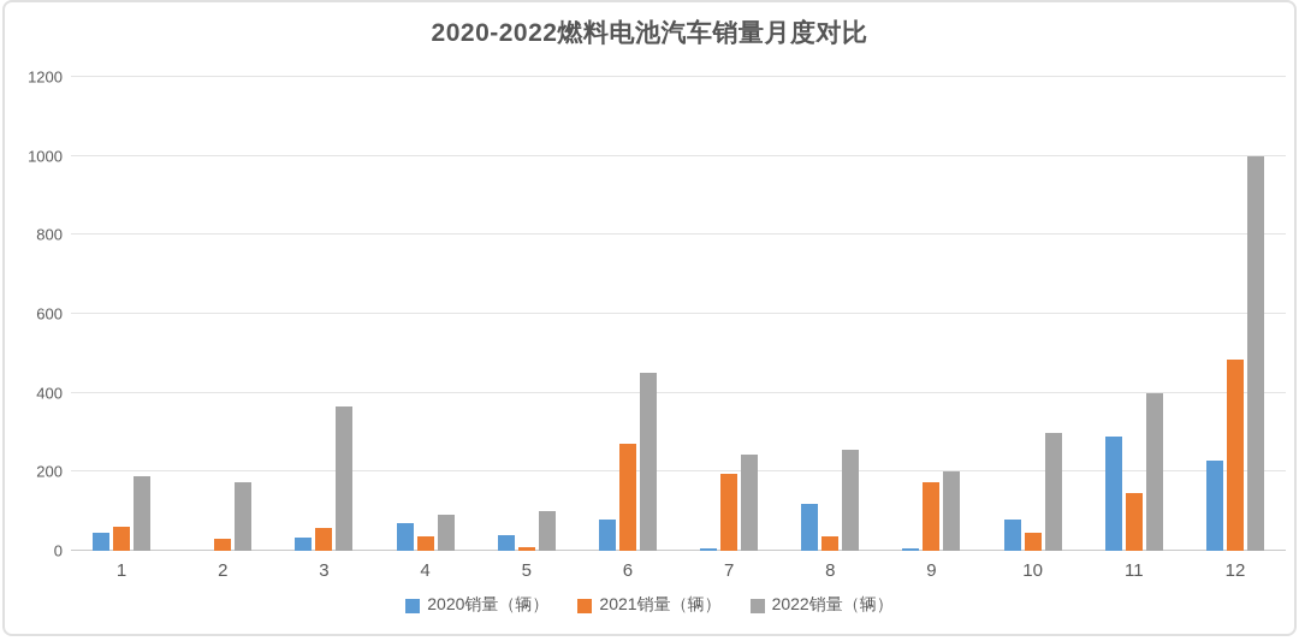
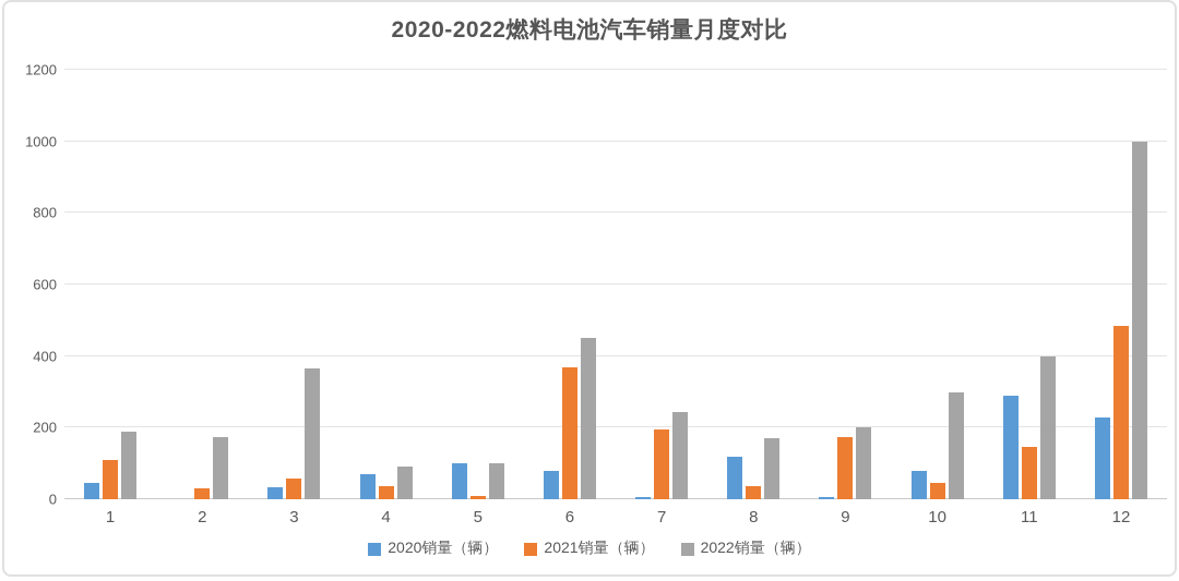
2021销量（辆）/1: 60 -> 110
2020销量（辆）/5: 40 -> 100
2021销量（辆）/6: 270 -> 370
2022销量（辆）/8: 260 -> 170
